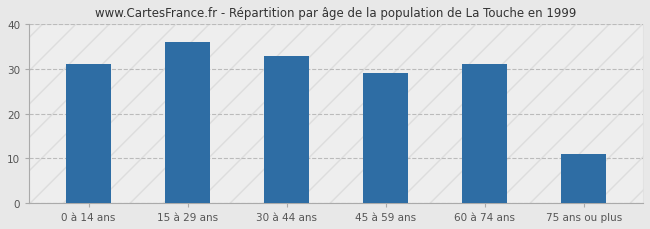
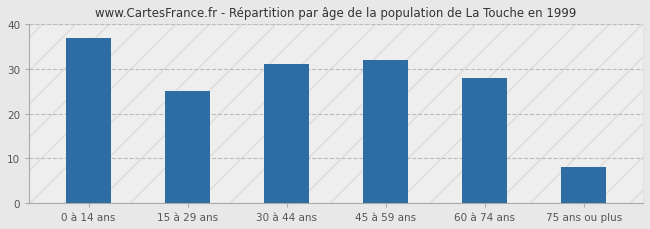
0 à 14 ans: 31 -> 37
15 à 29 ans: 36 -> 25
30 à 44 ans: 33 -> 31
45 à 59 ans: 29 -> 32
60 à 74 ans: 31 -> 28
75 ans ou plus: 11 -> 8
